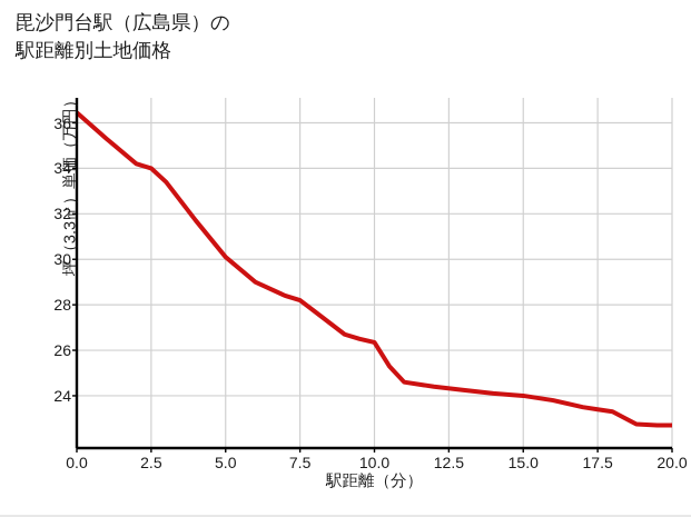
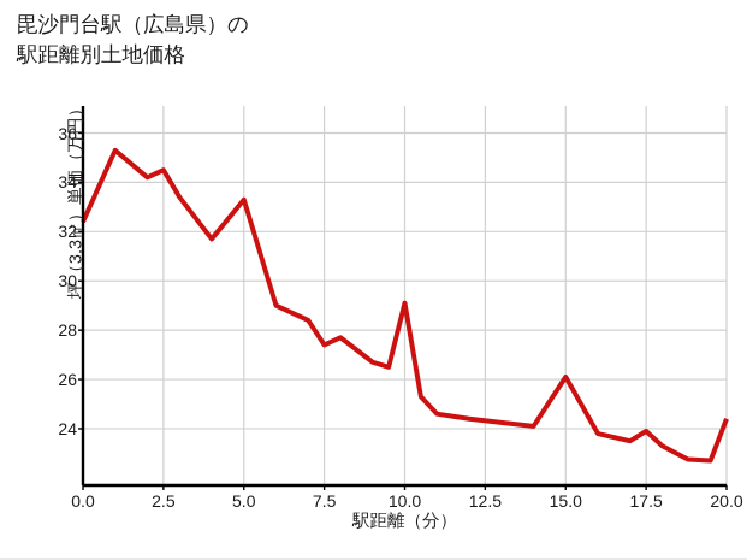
0.0: 36.5 -> 32.4
2.5: 34.0 -> 34.5
5.0: 30.1 -> 33.3
7.5: 28.2 -> 27.4
10.0: 26.4 -> 29.1
15.0: 24.0 -> 26.1
17.5: 23.4 -> 23.9
20.0: 22.7 -> 24.4
